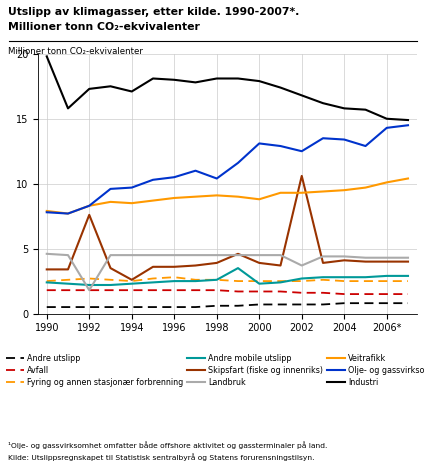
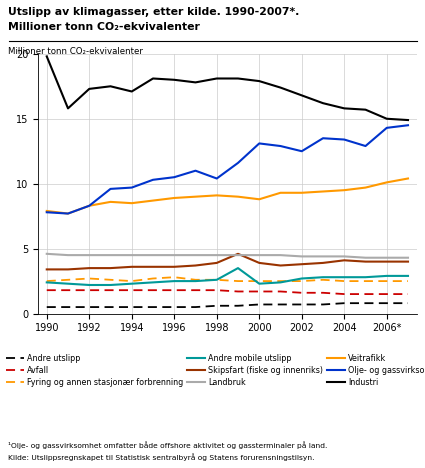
Landbruk/1992: 1.8 -> 4.5
Skipsfart (fiske og innenriks)/1992: 7.6 -> 3.5
Skipsfart (fiske og innenriks)/1994: 2.6 -> 3.6
Landbruk/2002: 3.7 -> 4.4
Skipsfart (fiske og innenriks)/2002: 10.6 -> 3.8
